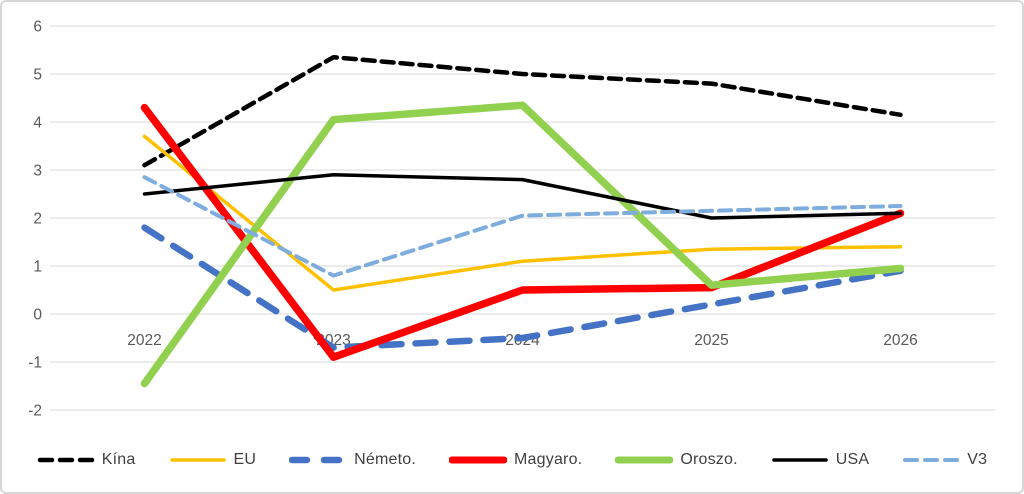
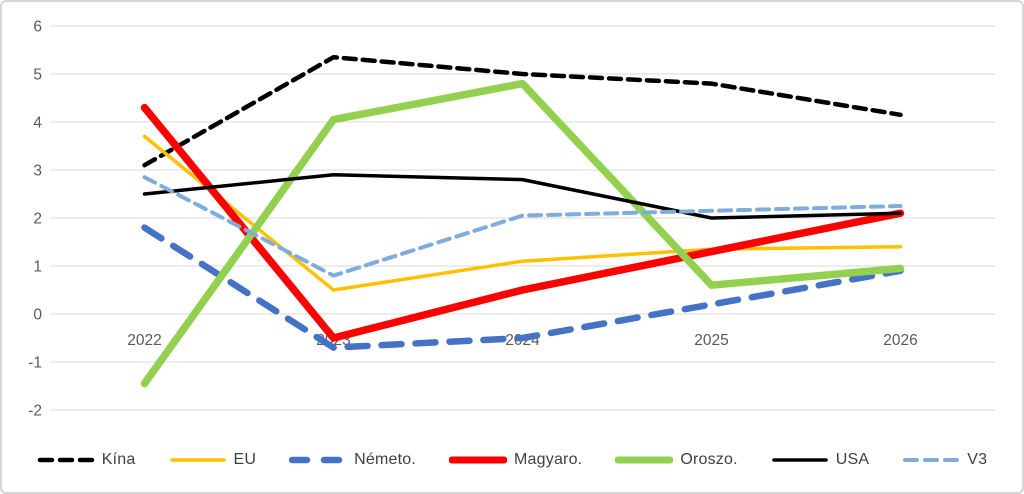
Magyaro./2023: -0.9 -> -0.5
Oroszo./2024: 4.3 -> 4.8
Magyaro./2025: 0.6 -> 1.3
